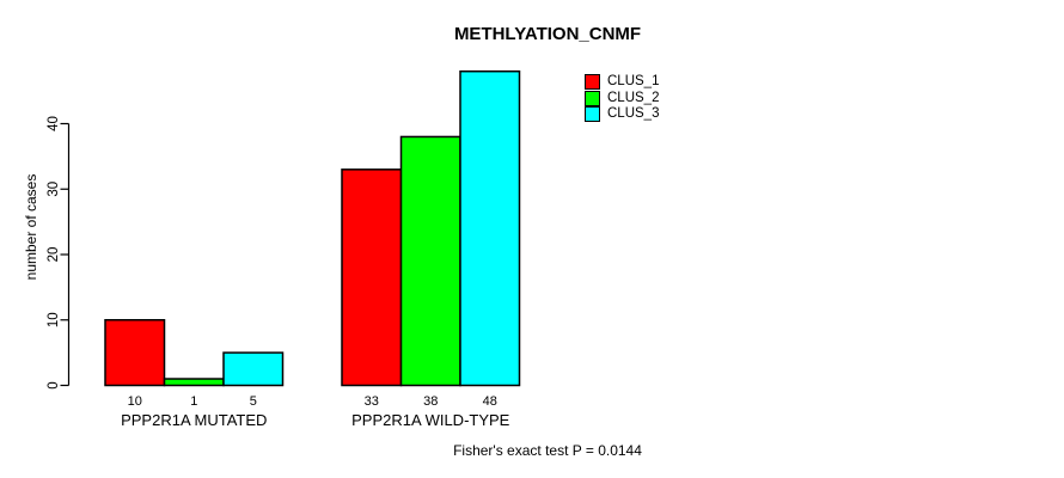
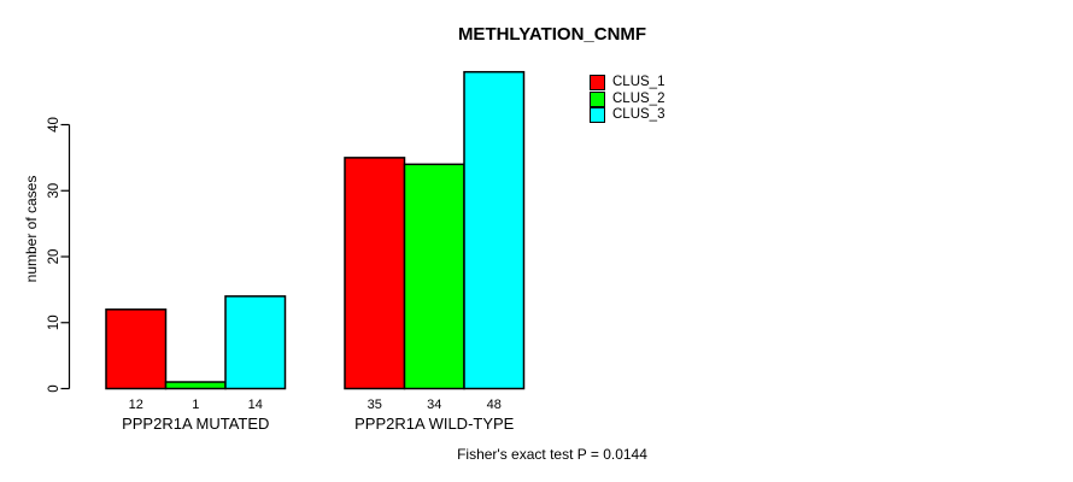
CLUS_1/PPP2R1A MUTATED: 10 -> 12
CLUS_3/PPP2R1A MUTATED: 5 -> 14
CLUS_1/PPP2R1A WILD-TYPE: 33 -> 35
CLUS_2/PPP2R1A WILD-TYPE: 38 -> 34
